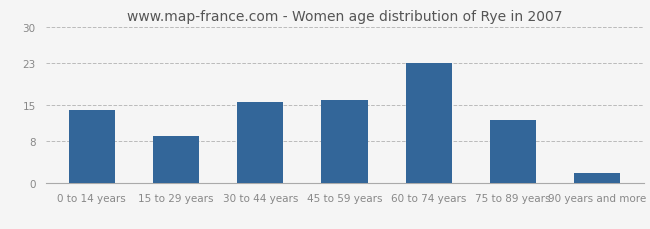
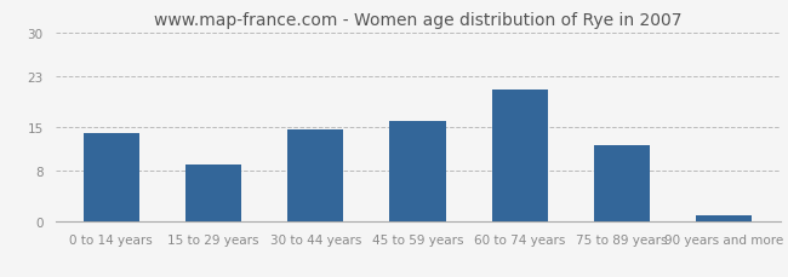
30 to 44 years: 15.6 -> 14.5
60 to 74 years: 23.0 -> 21.0
90 years and more: 2.0 -> 1.0
